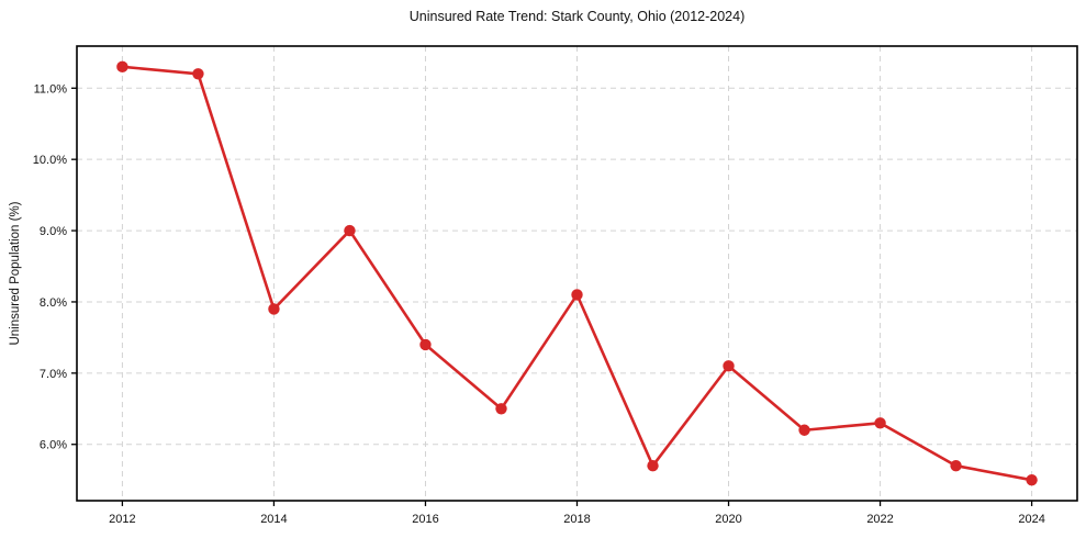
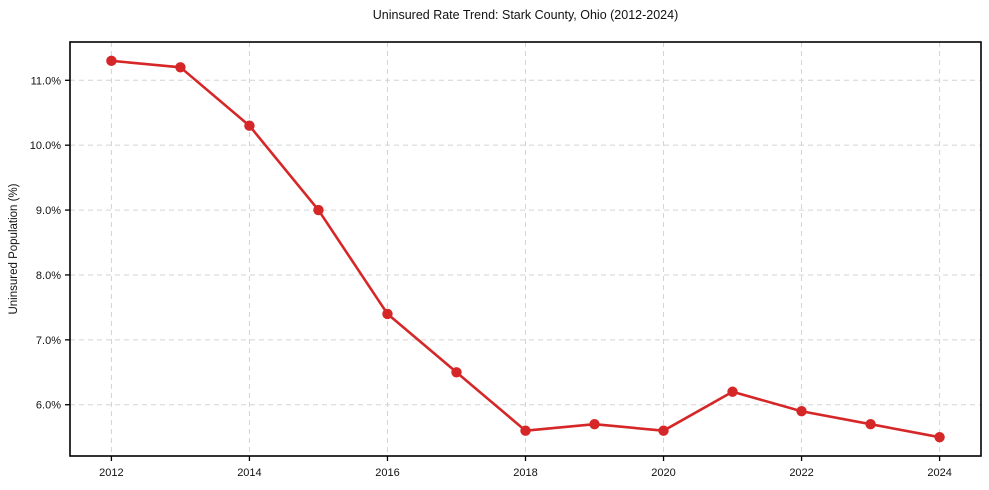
2014: 7.9% -> 10.3%
2018: 8.1% -> 5.6%
2020: 7.1% -> 5.6%
2022: 6.3% -> 5.9%
